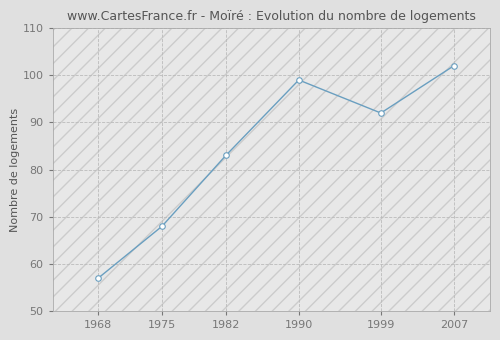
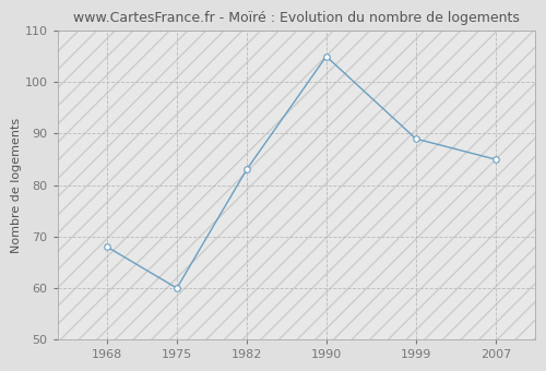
1968: 57 -> 68
1975: 68 -> 60
1990: 99 -> 105
1999: 92 -> 89
2007: 102 -> 85
